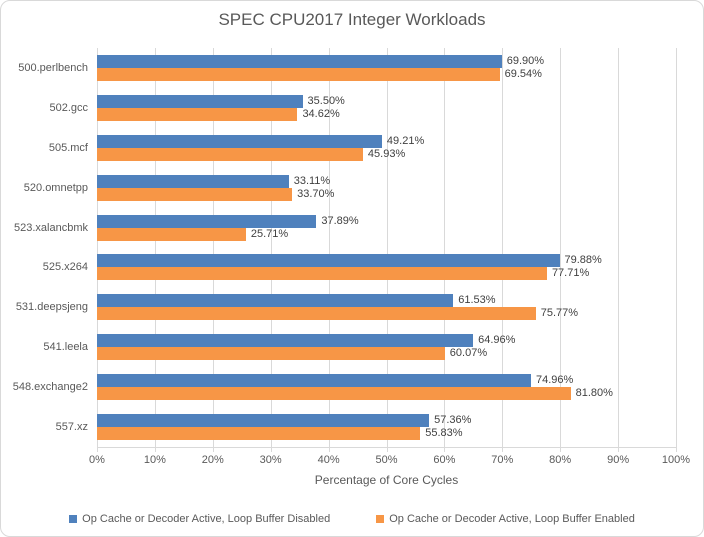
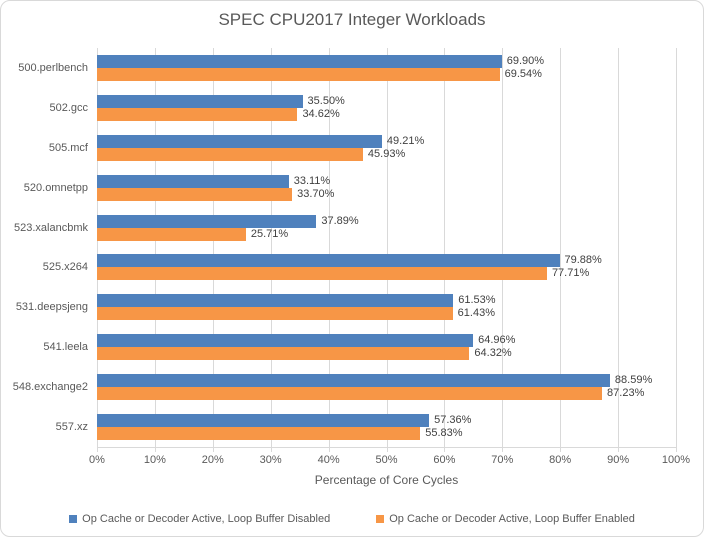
Op Cache or Decoder Active, Loop Buffer Enabled/531.deepsjeng: 75.77% -> 61.43%
Op Cache or Decoder Active, Loop Buffer Enabled/541.leela: 60.07% -> 64.32%
Op Cache or Decoder Active, Loop Buffer Disabled/548.exchange2: 74.96% -> 88.59%
Op Cache or Decoder Active, Loop Buffer Enabled/548.exchange2: 81.80% -> 87.23%
